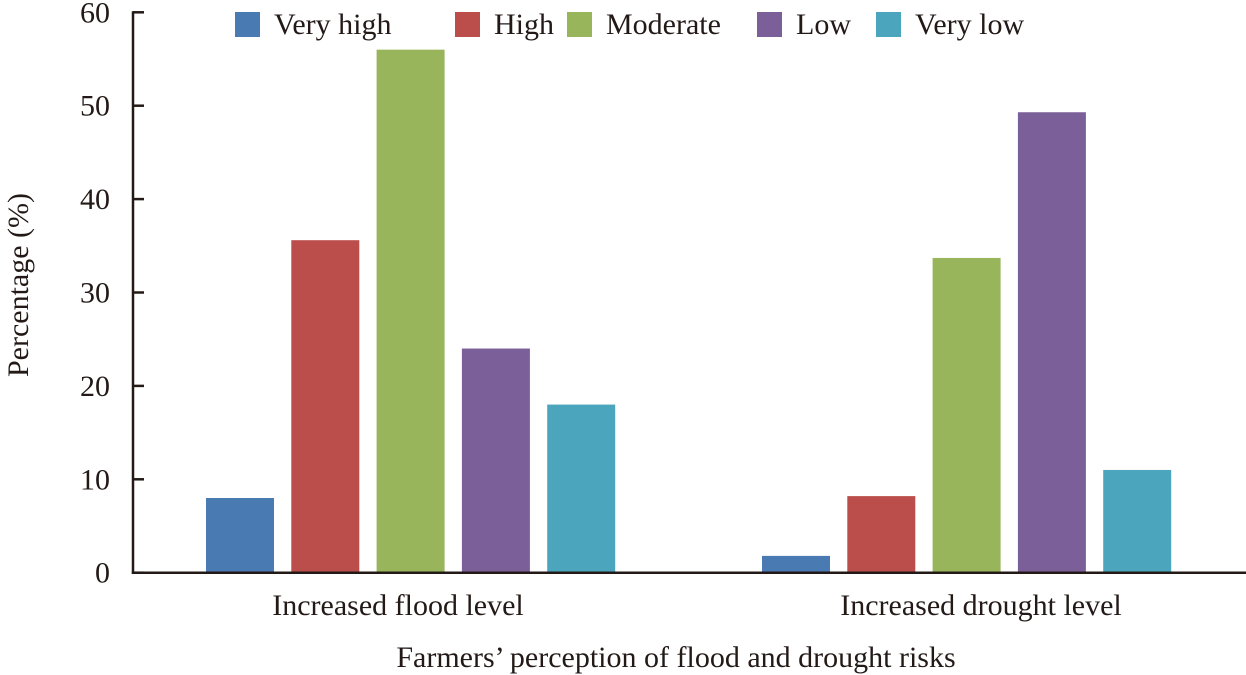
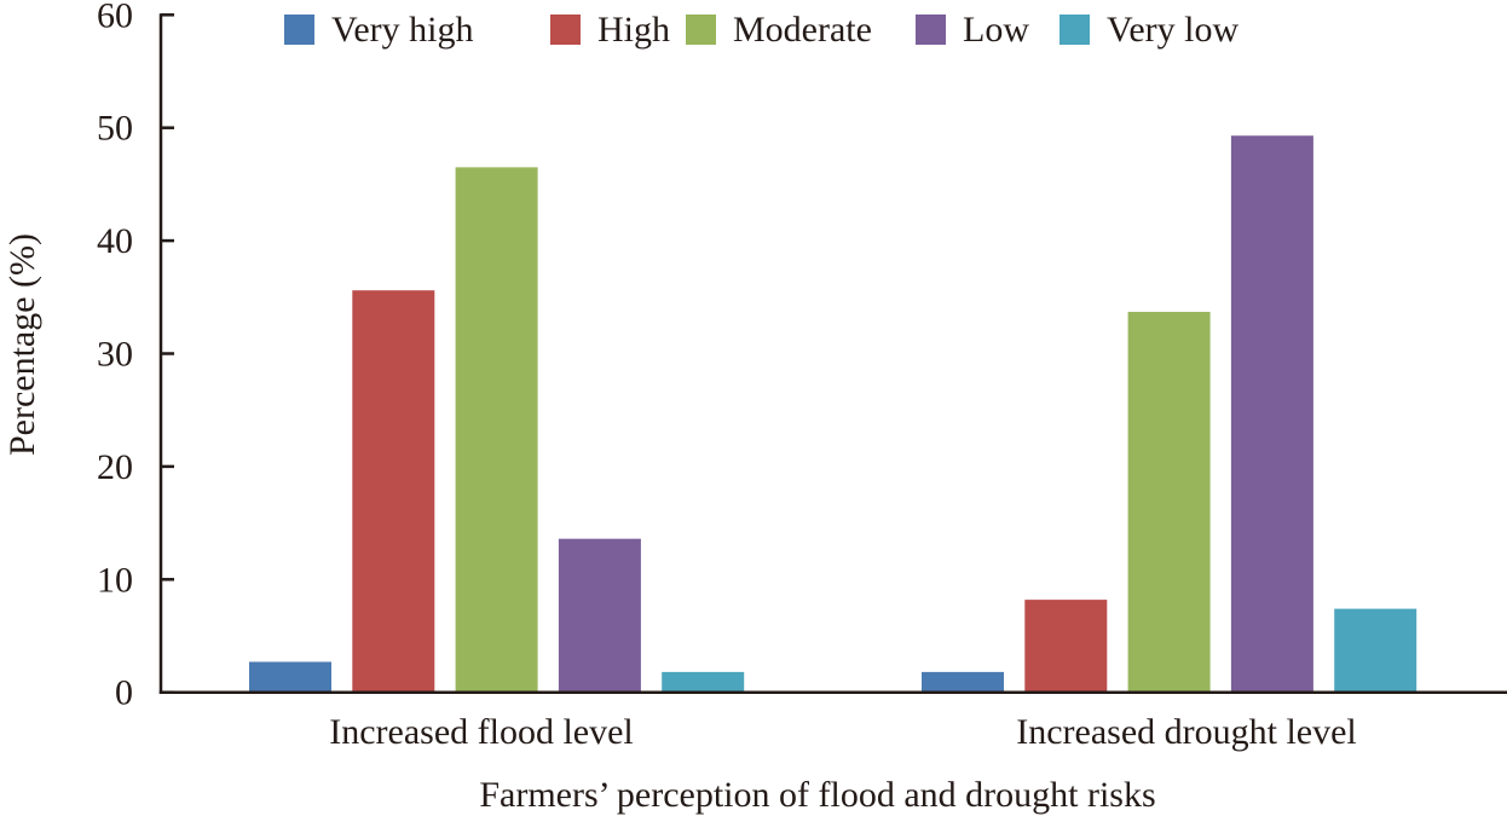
Very high/Increased flood level: 8 -> 3
Moderate/Increased flood level: 56 -> 46
Low/Increased flood level: 24 -> 14
Very low/Increased flood level: 18 -> 2
Very low/Increased drought level: 11 -> 7
